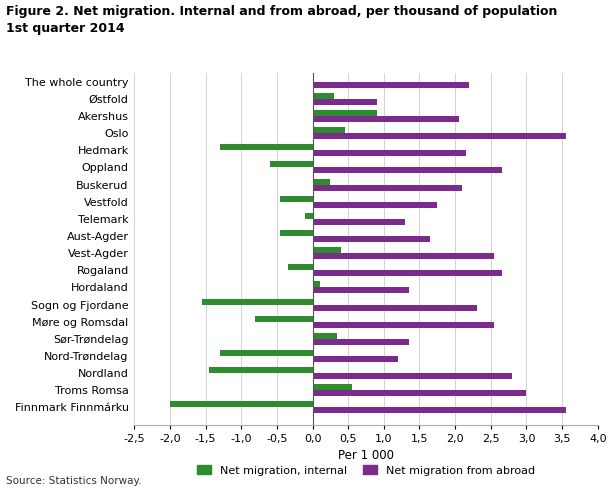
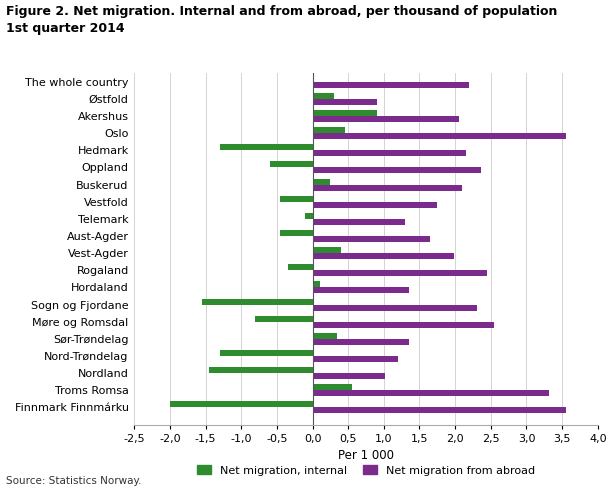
Net migration from abroad/Oppland: 2,65 -> 2,36
Net migration from abroad/Vest-Agder: 2,55 -> 1,98
Net migration from abroad/Rogaland: 2,65 -> 2,44
Net migration from abroad/Nordland: 2,80 -> 1,02
Net migration from abroad/Troms Romsa: 3,00 -> 3,32
